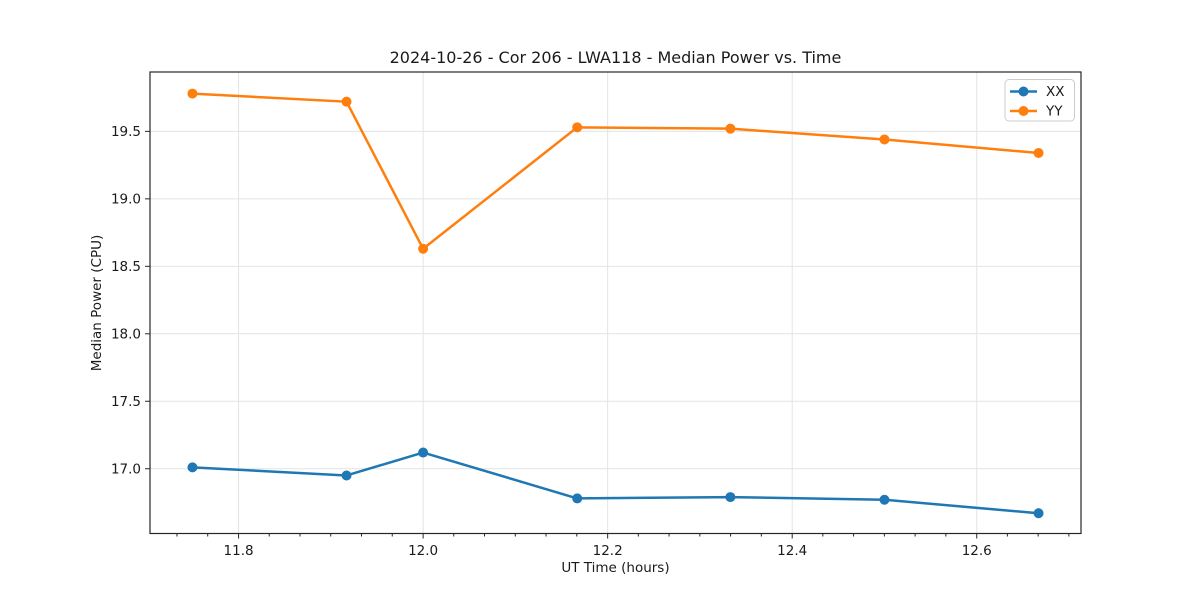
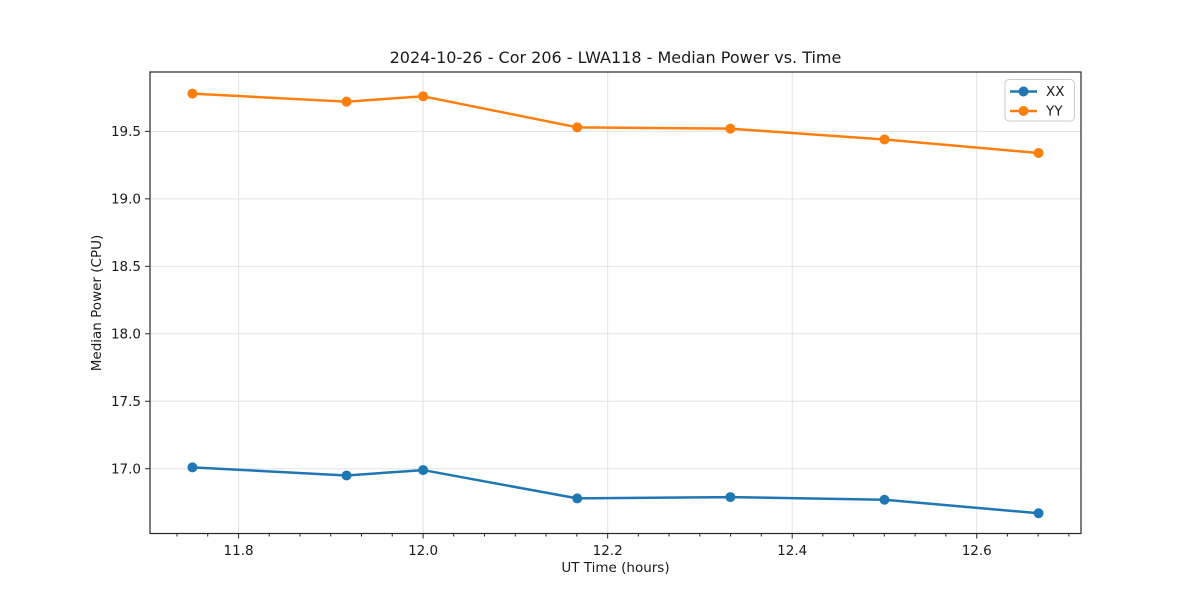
XX/12.0: 17.12 -> 16.99
YY/12.0: 18.63 -> 19.76
